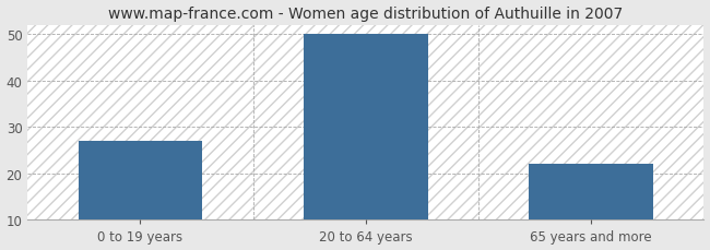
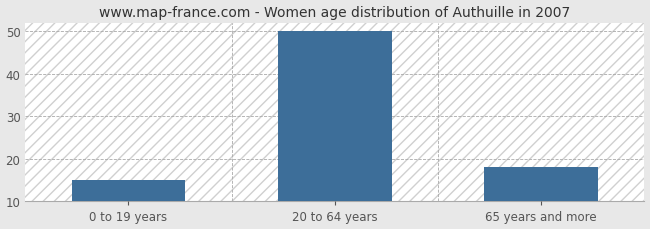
0 to 19 years: 27 -> 15
65 years and more: 22 -> 18
